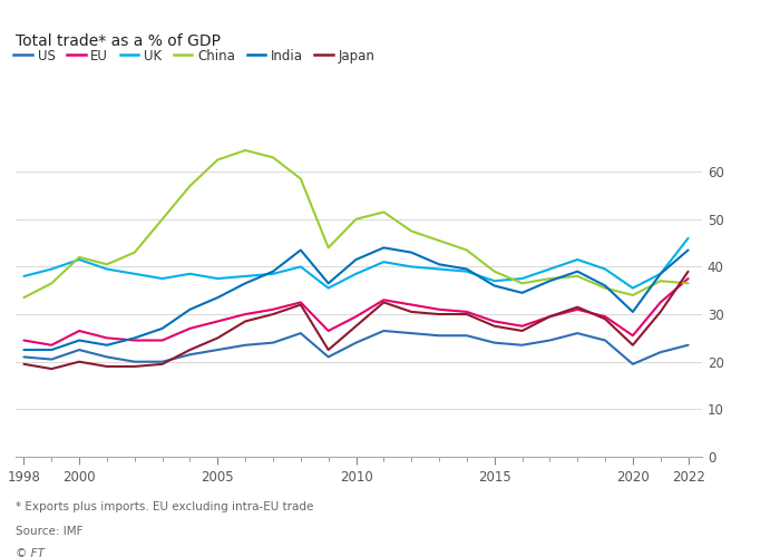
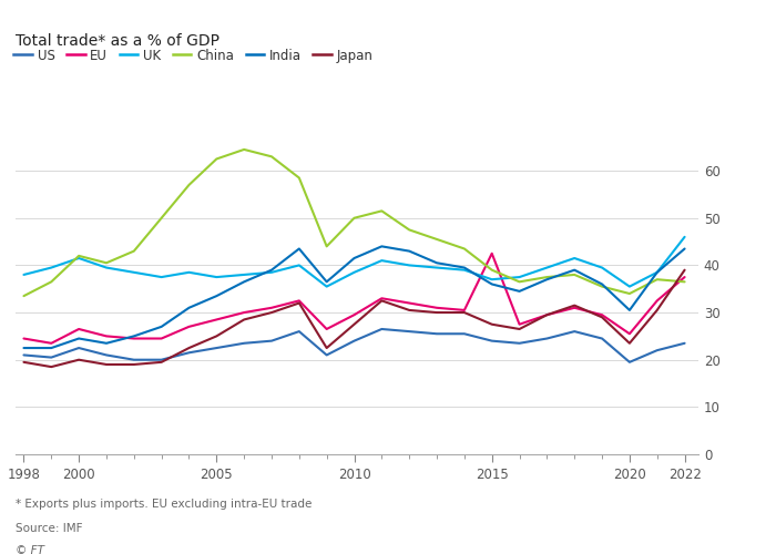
EU/2015: 28.5 -> 42.5
